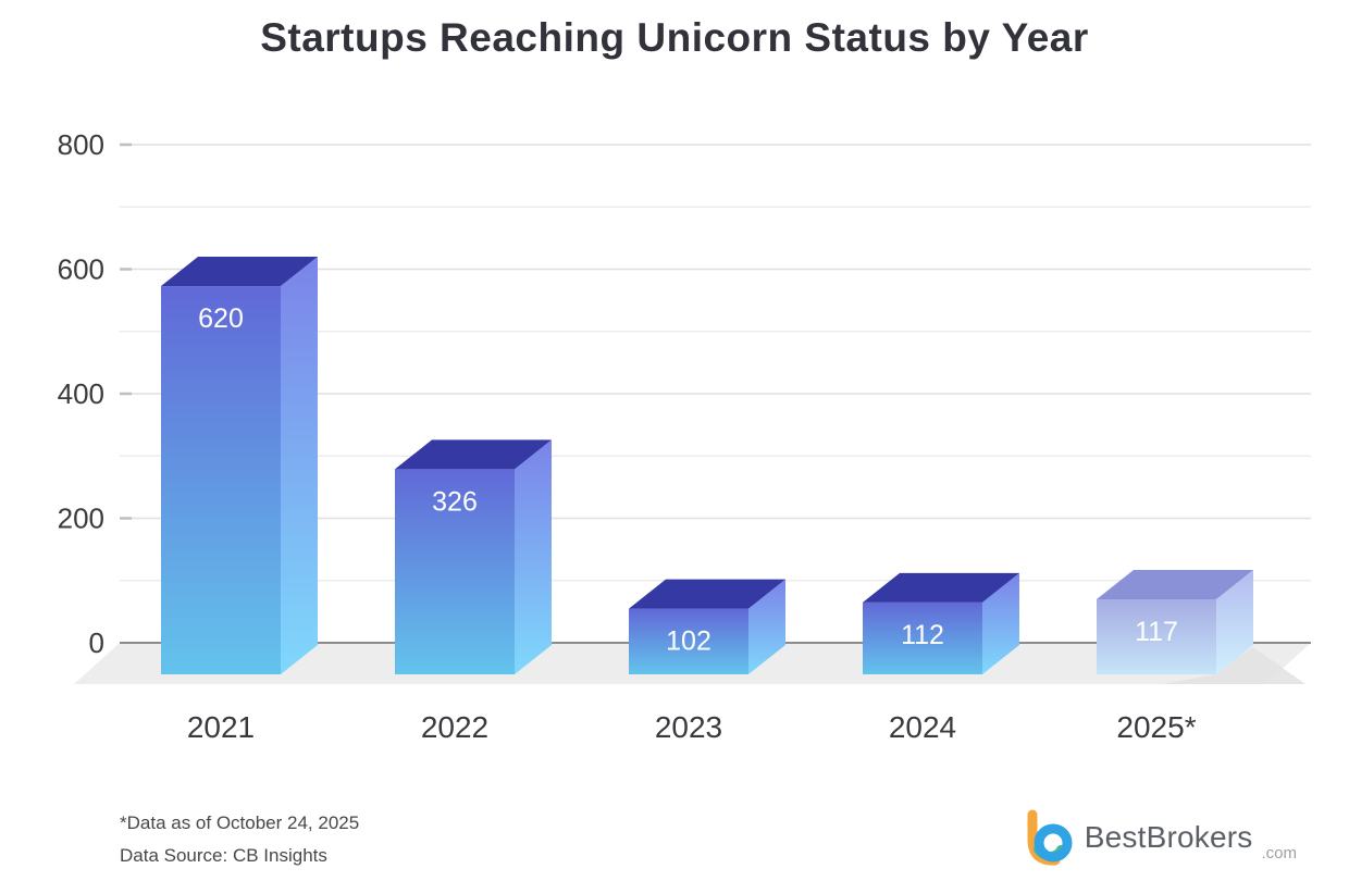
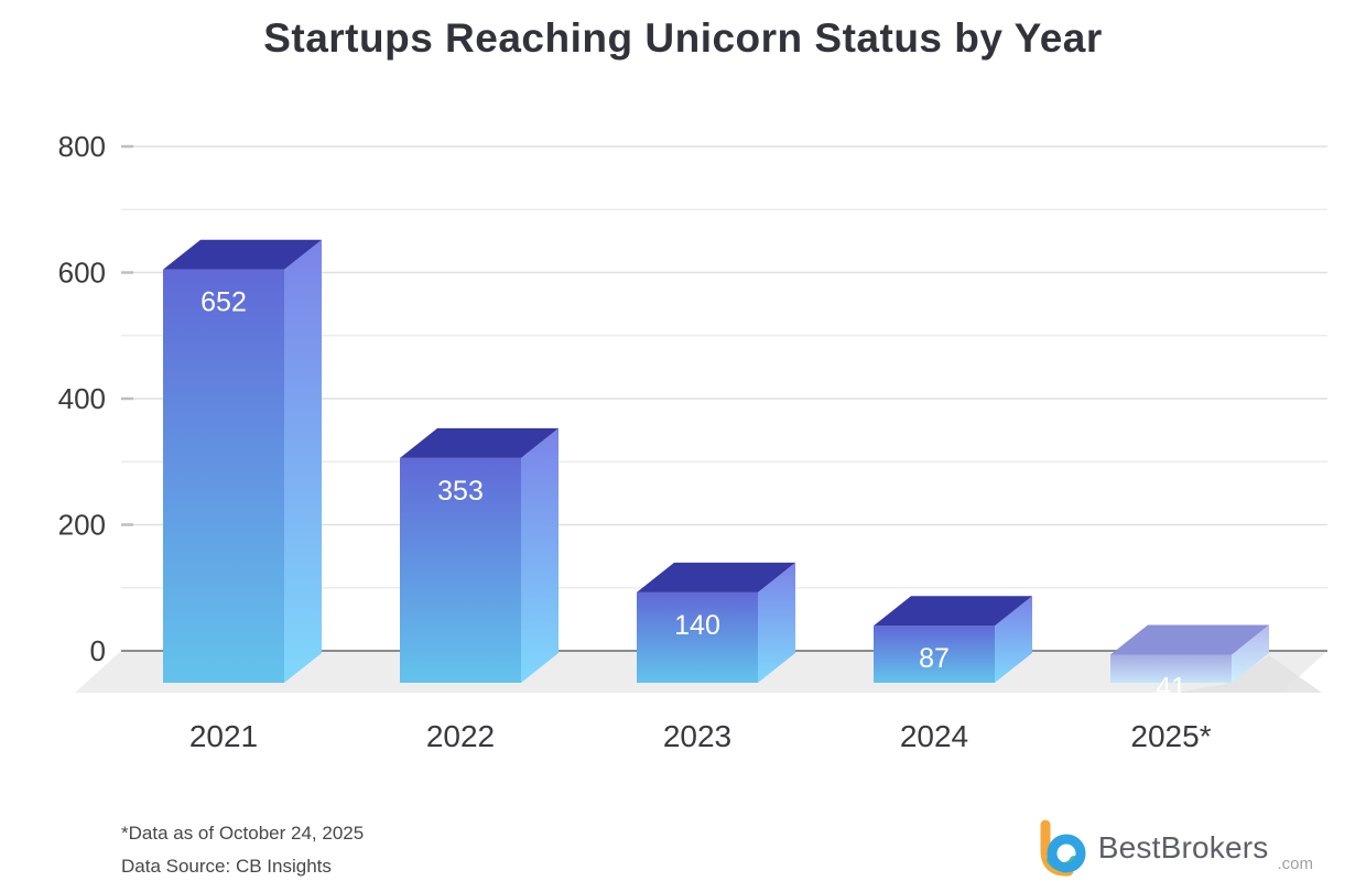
2021: 620 -> 652
2022: 326 -> 353
2023: 102 -> 140
2024: 112 -> 87
2025*: 117 -> 41
